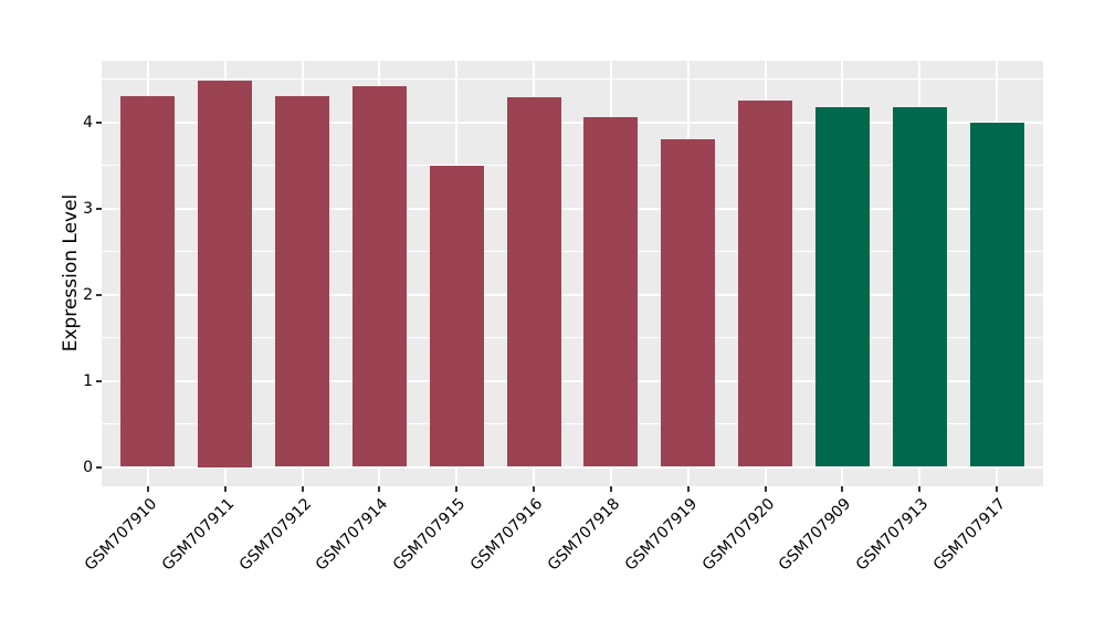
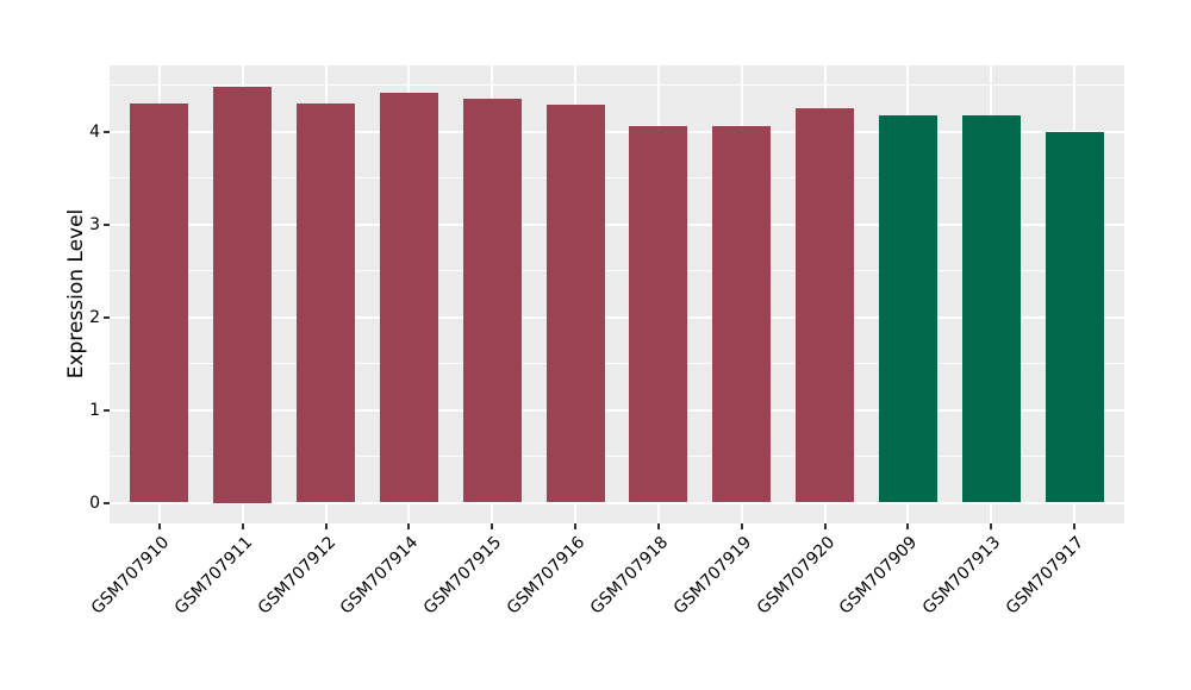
GSM707915: 3.5 -> 4.4
GSM707919: 3.8 -> 4.1
